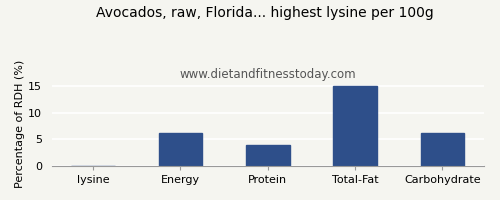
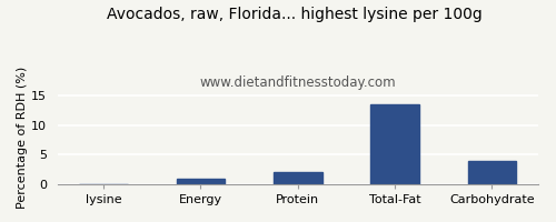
Energy: 6.2 -> 1.0
Protein: 4.0 -> 2.0
Total-Fat: 15.0 -> 13.6
Carbohydrate: 6.2 -> 4.0
